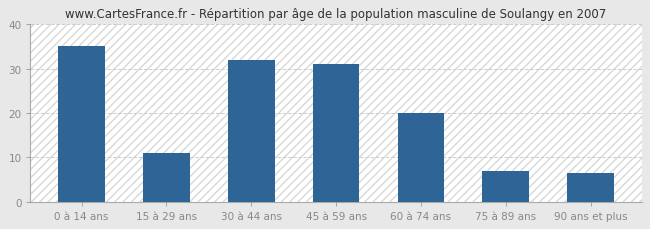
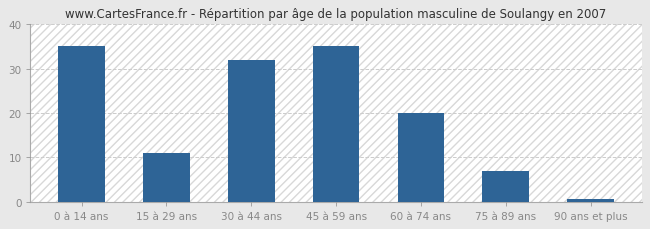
45 à 59 ans: 31.0 -> 35.0
90 ans et plus: 6.5 -> 0.5
